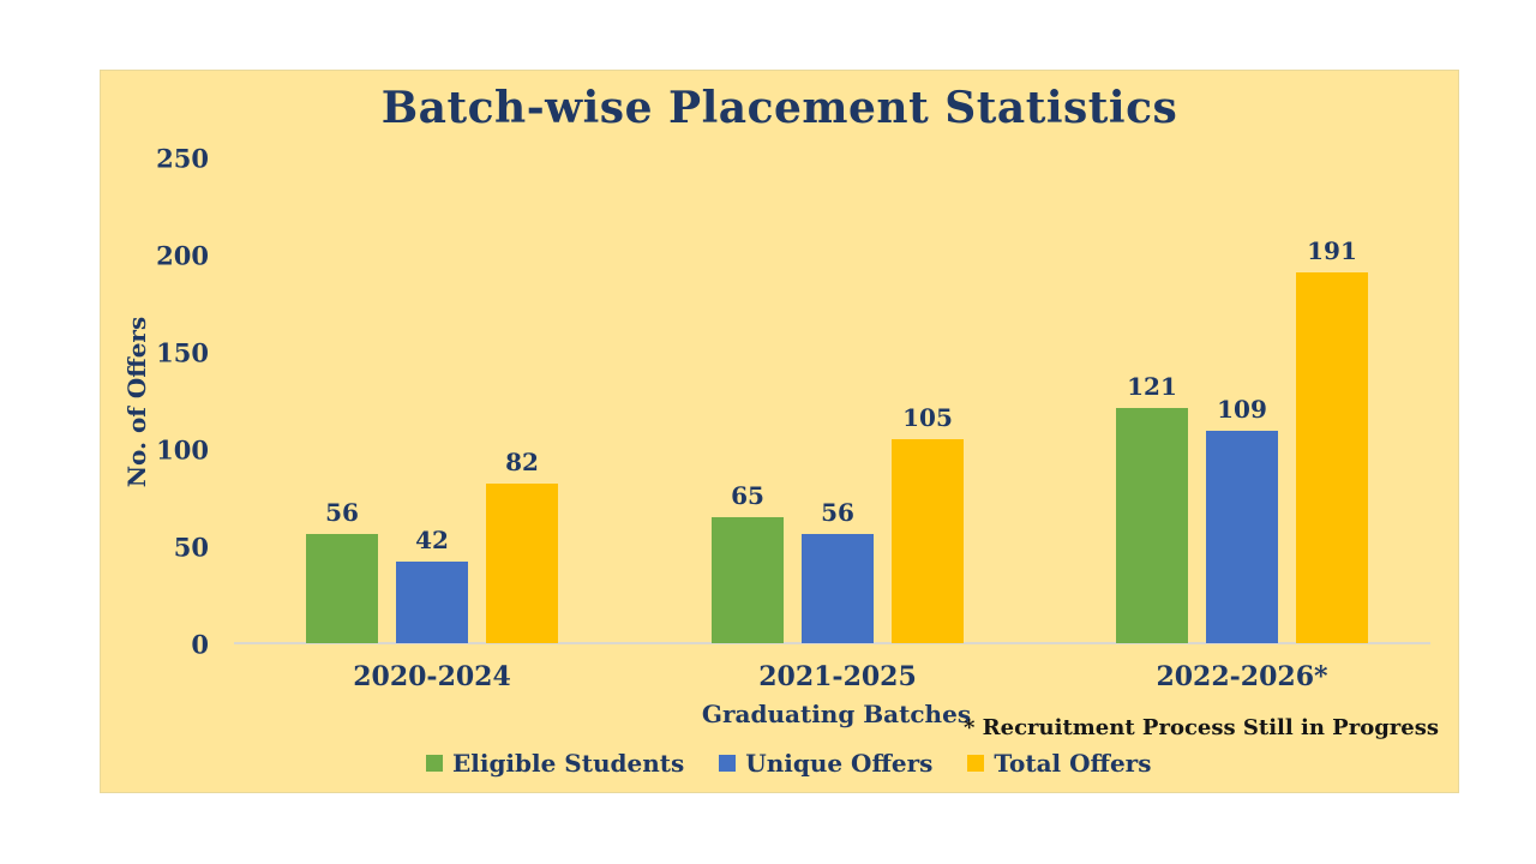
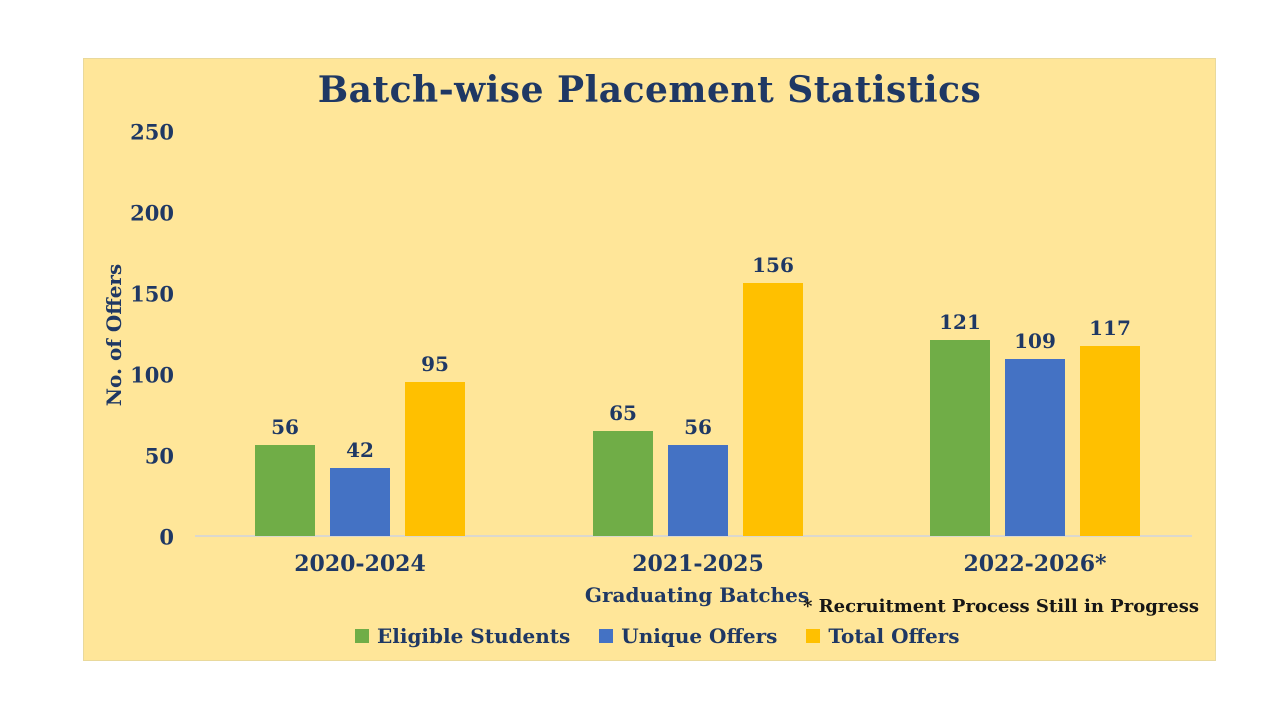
Total Offers/2020-2024: 82 -> 95
Total Offers/2021-2025: 105 -> 156
Total Offers/2022-2026*: 191 -> 117
